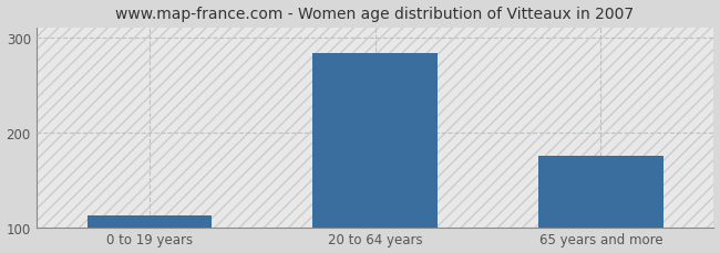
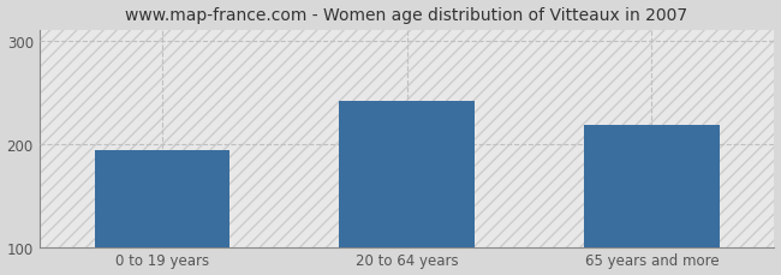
0 to 19 years: 112 -> 194
20 to 64 years: 284 -> 242
65 years and more: 175 -> 218
